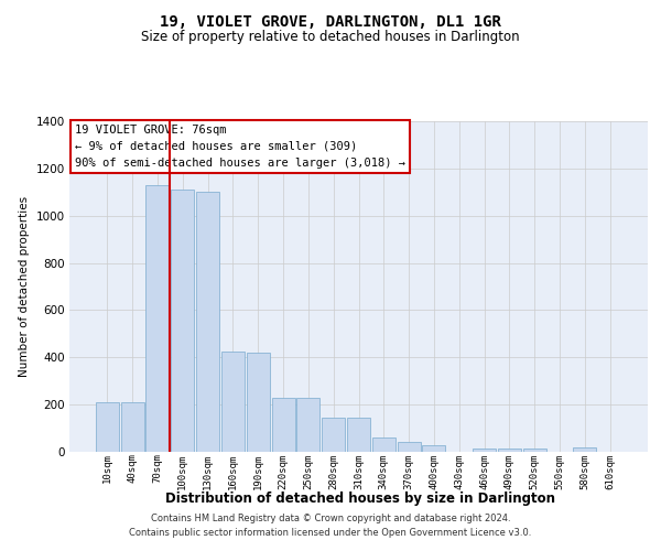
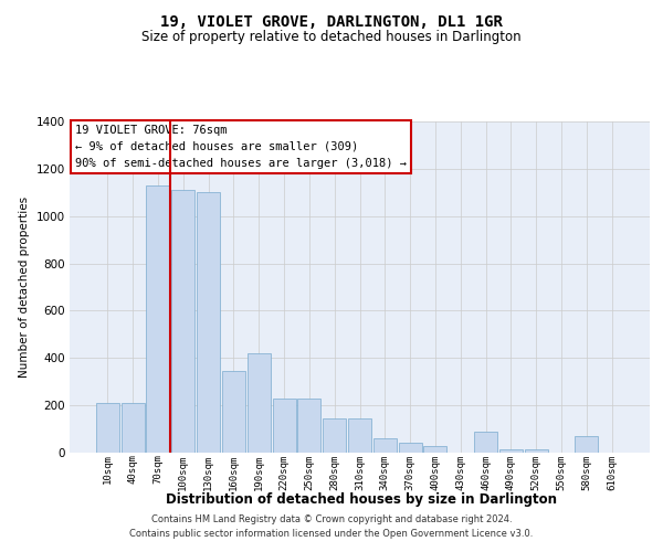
160sqm: 425 -> 345
460sqm: 15 -> 90
580sqm: 20 -> 70
